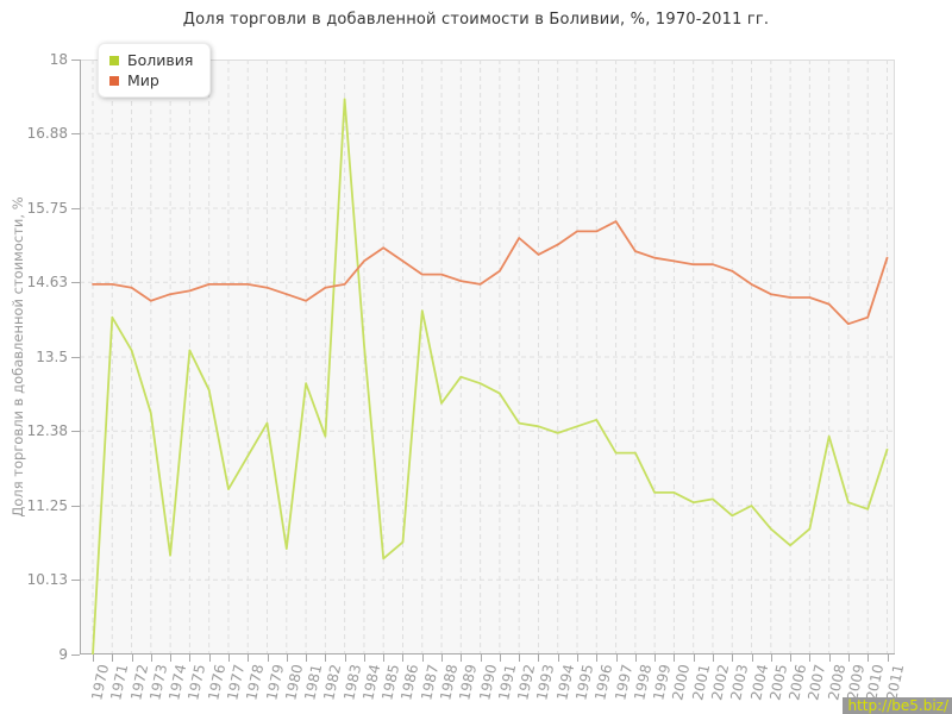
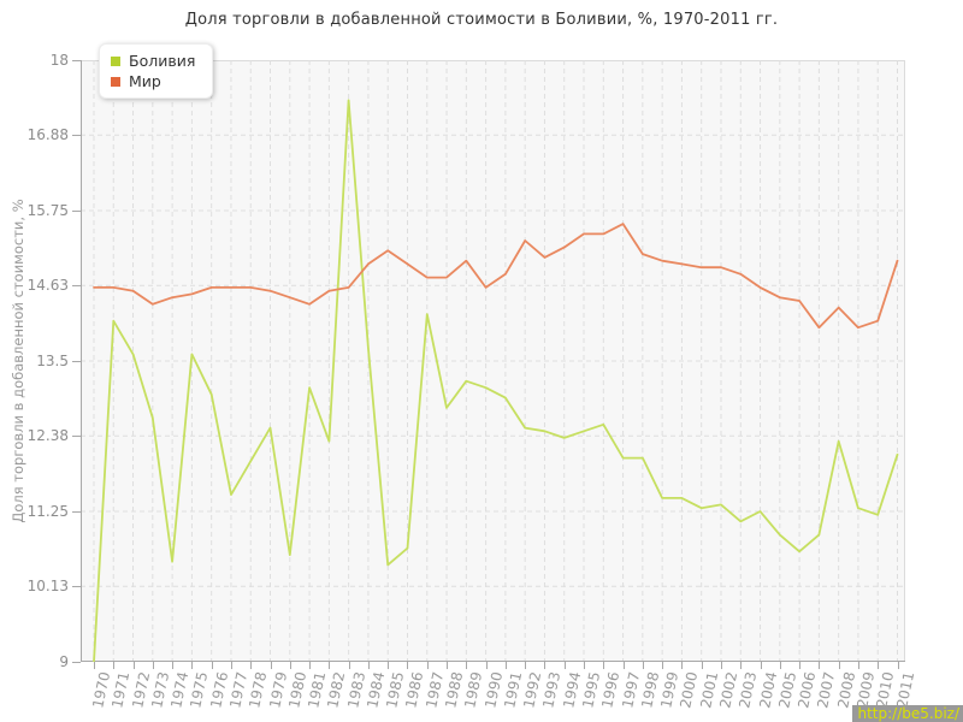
Мир/1989: 14.7 -> 15.0
Мир/2007: 14.4 -> 14.0
